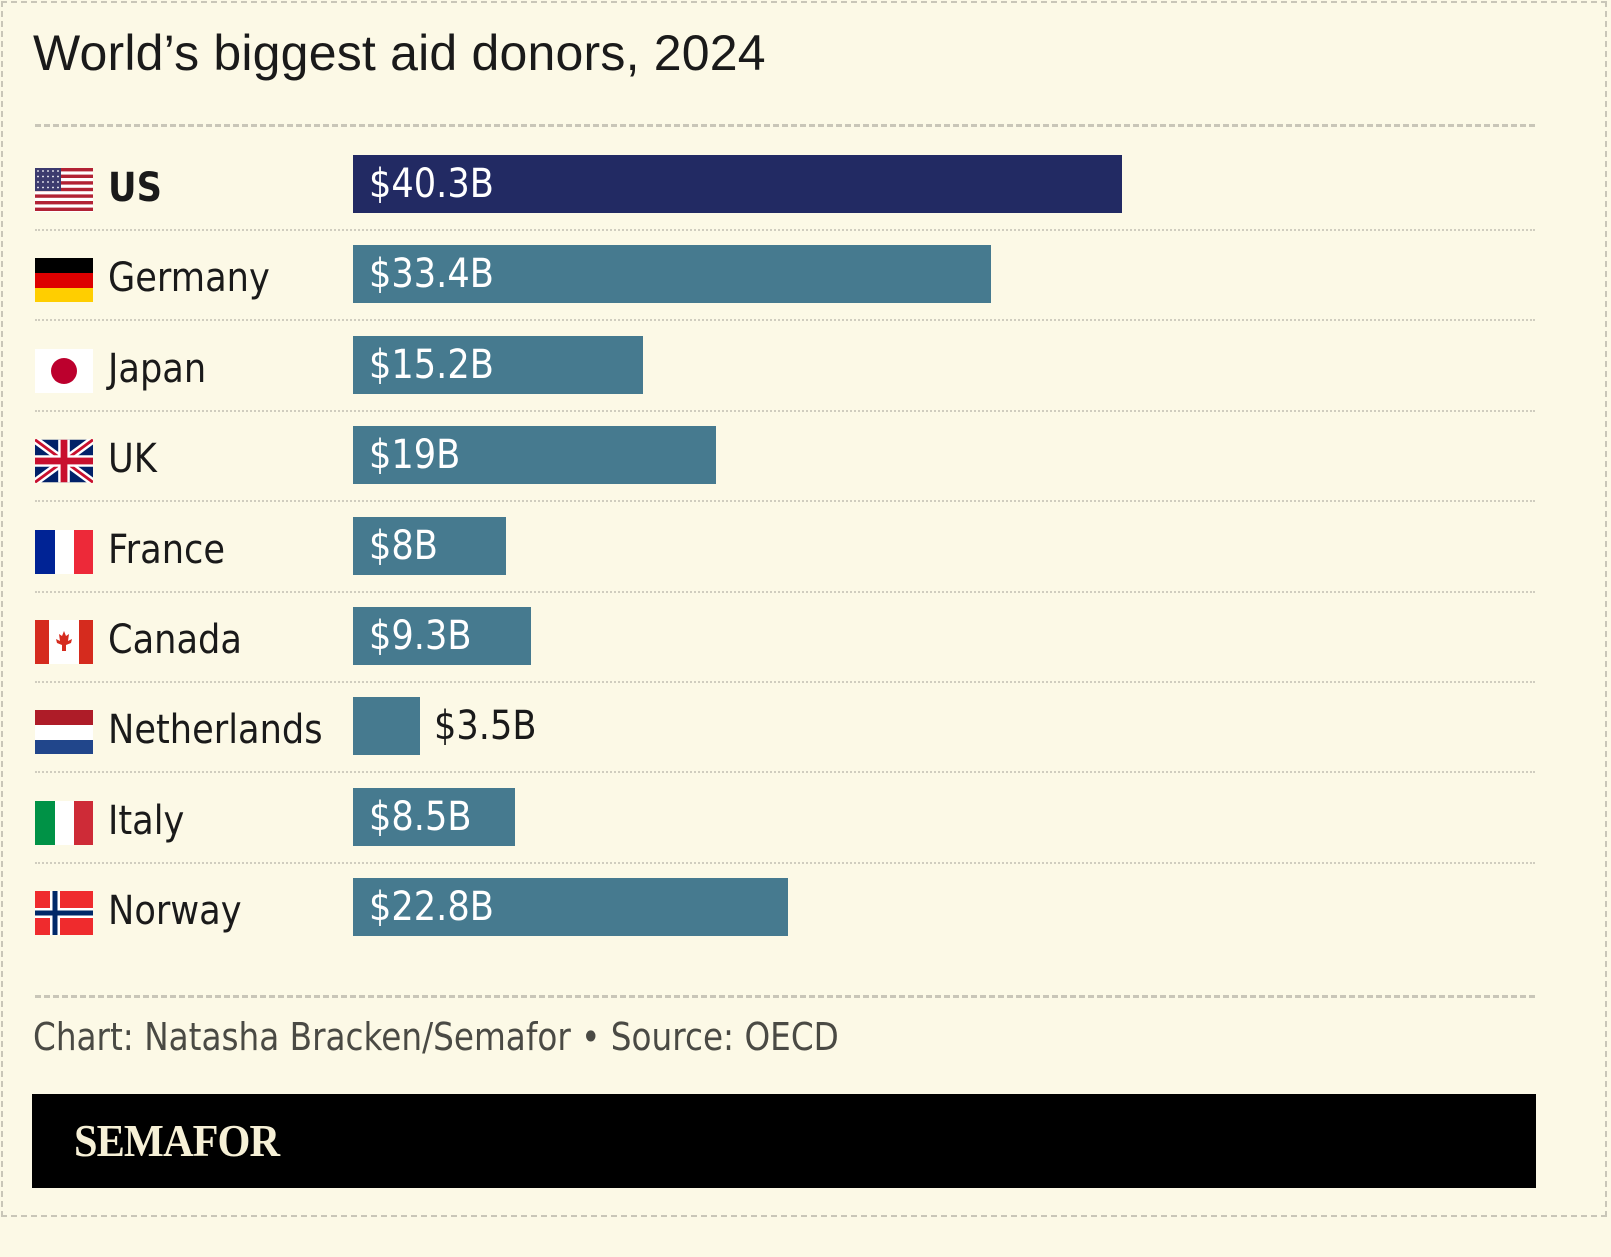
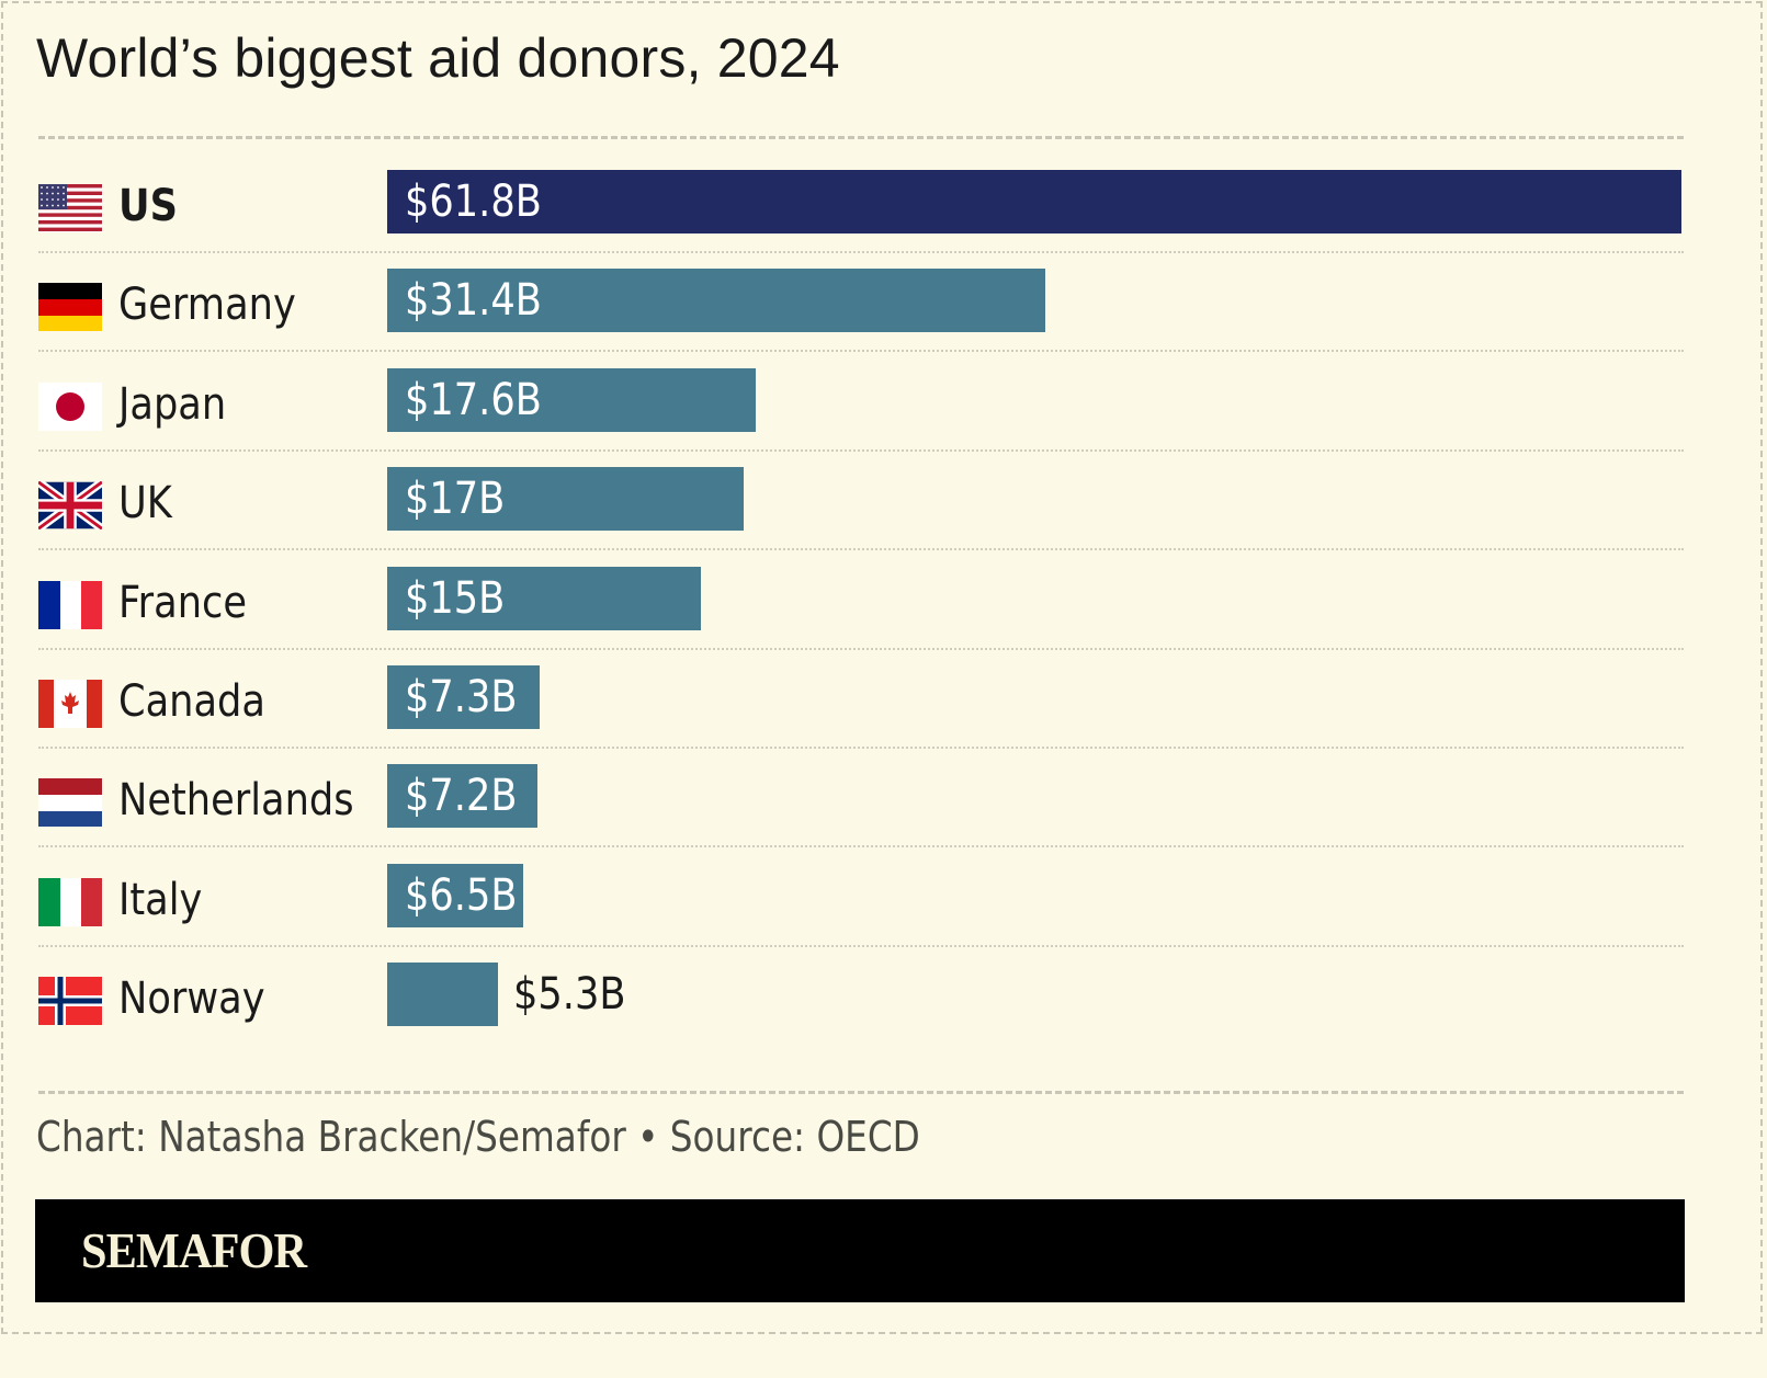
US: $40.3B -> $61.8B
Germany: $33.4B -> $31.4B
Japan: $15.2B -> $17.6B
UK: $19B -> $17B
France: $8B -> $15B
Canada: $9.3B -> $7.3B
Netherlands: $3.5B -> $7.2B
Italy: $8.5B -> $6.5B
Norway: $22.8B -> $5.3B
